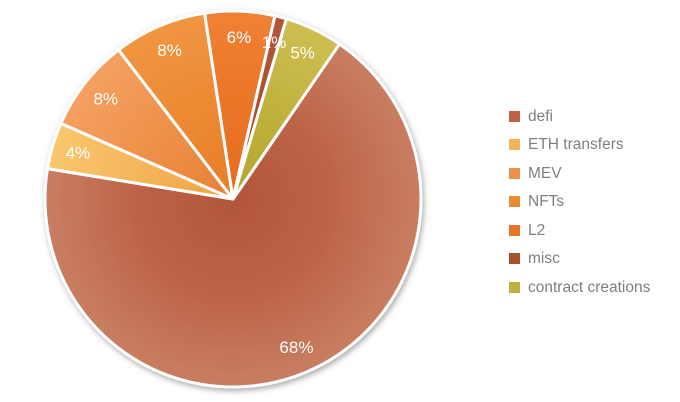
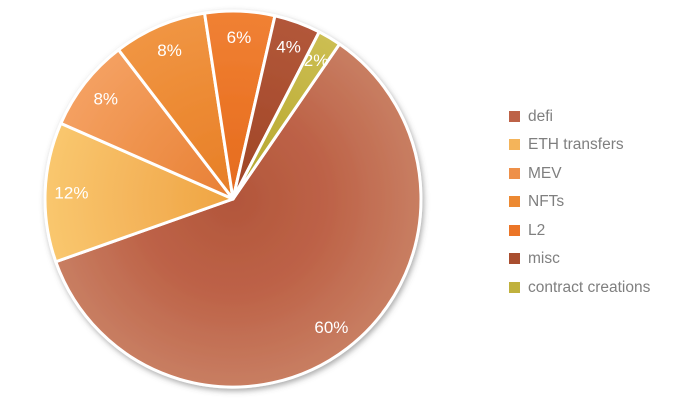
defi: 68% -> 60%
ETH transfers: 4% -> 12%
misc: 1% -> 4%
contract creations: 5% -> 2%
